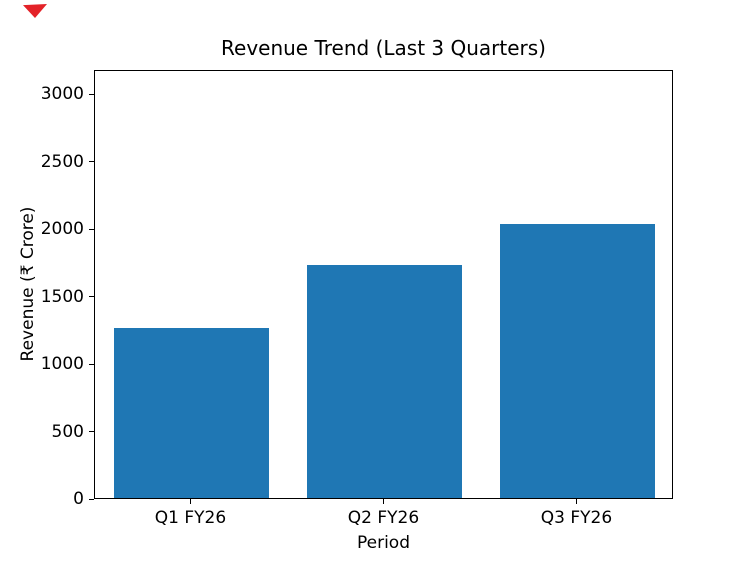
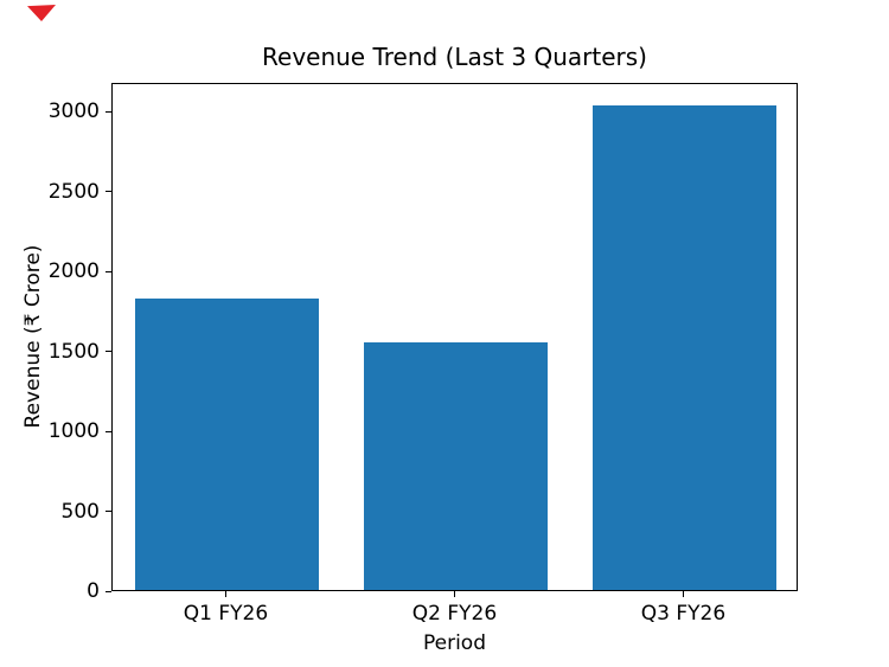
Q1 FY26: 1260 -> 1820
Q2 FY26: 1730 -> 1550
Q3 FY26: 2030 -> 3040
